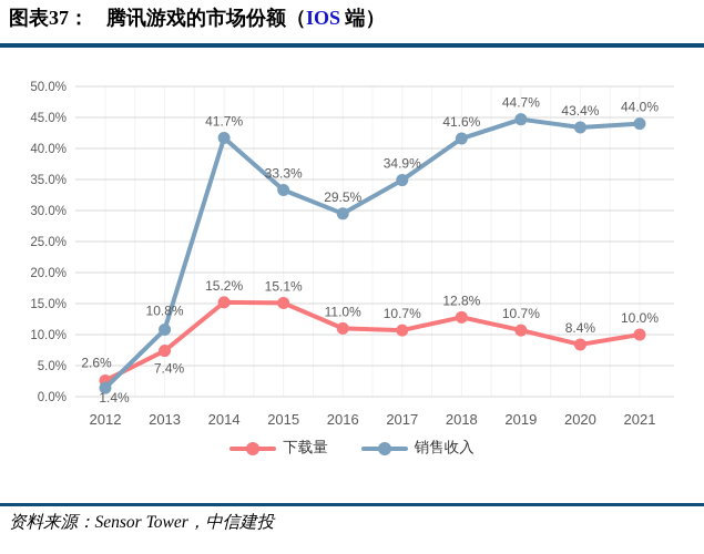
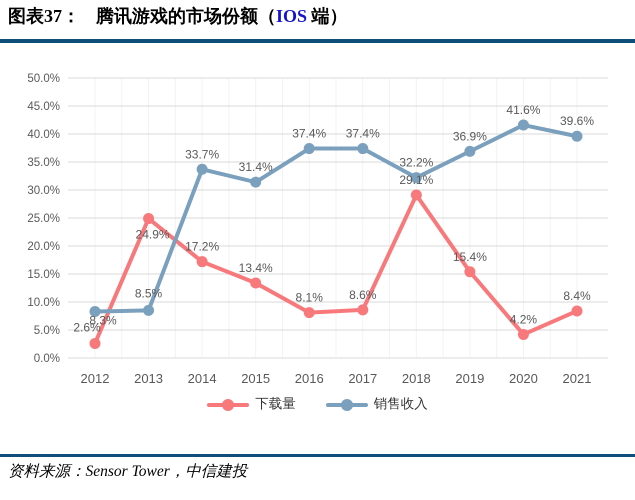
销售收入/2012: 1.4% -> 8.3%
下载量/2013: 7.4% -> 24.9%
销售收入/2013: 10.8% -> 8.5%
下载量/2014: 15.2% -> 17.2%
销售收入/2014: 41.7% -> 33.7%
下载量/2015: 15.1% -> 13.4%
销售收入/2015: 33.3% -> 31.4%
下载量/2016: 11.0% -> 8.1%
销售收入/2016: 29.5% -> 37.4%
下载量/2017: 10.7% -> 8.6%
销售收入/2017: 34.9% -> 37.4%
下载量/2018: 12.8% -> 29.1%
销售收入/2018: 41.6% -> 32.2%
下载量/2019: 10.7% -> 15.4%
销售收入/2019: 44.7% -> 36.9%
下载量/2020: 8.4% -> 4.2%
销售收入/2020: 43.4% -> 41.6%
下载量/2021: 10.0% -> 8.4%
销售收入/2021: 44.0% -> 39.6%
